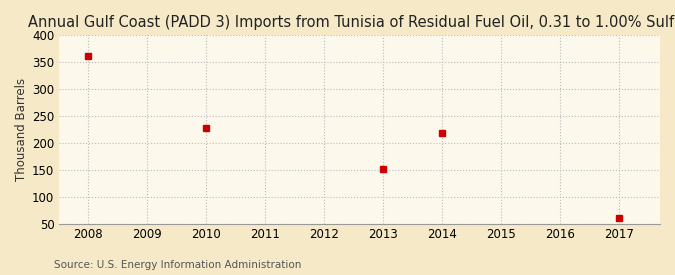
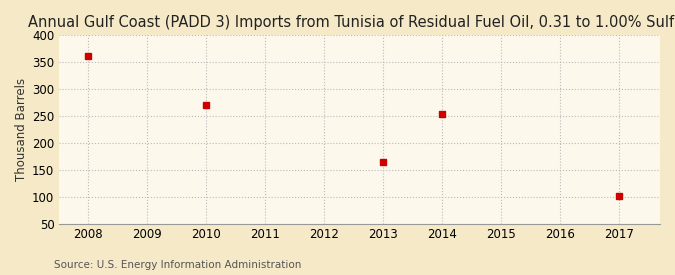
2010: 227 -> 270
2013: 151 -> 164
2014: 219 -> 254
2017: 60 -> 102
